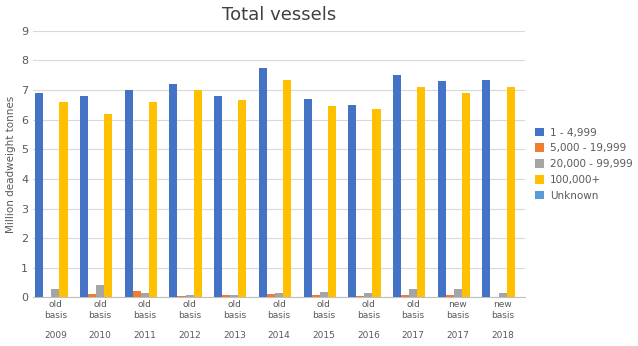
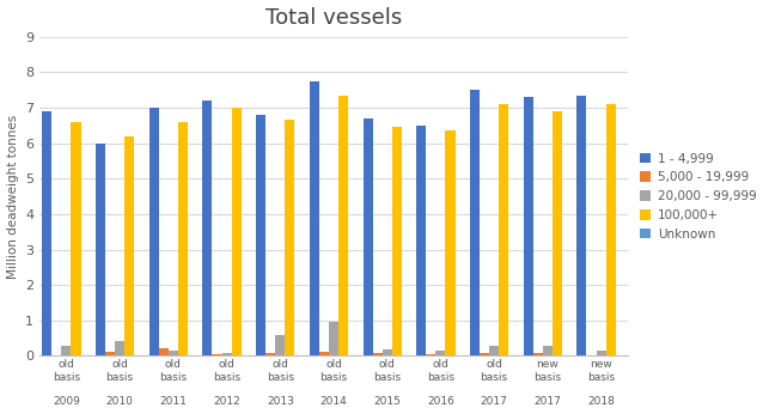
1 - 4,999/old basis 2010: 6.80 -> 6.00
20,000 - 99,999/old basis 2013: 0.07 -> 0.60
20,000 - 99,999/old basis 2014: 0.15 -> 0.95
